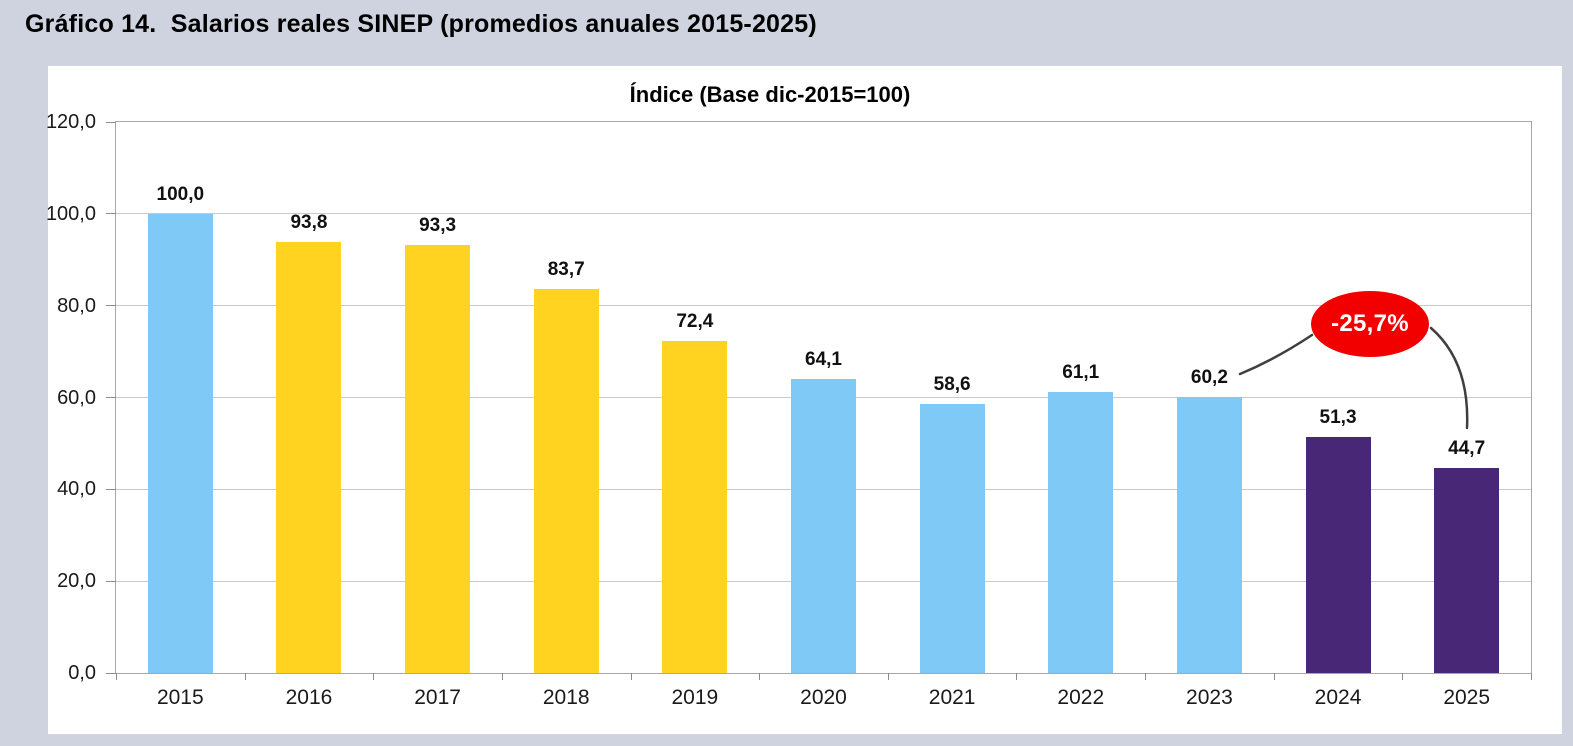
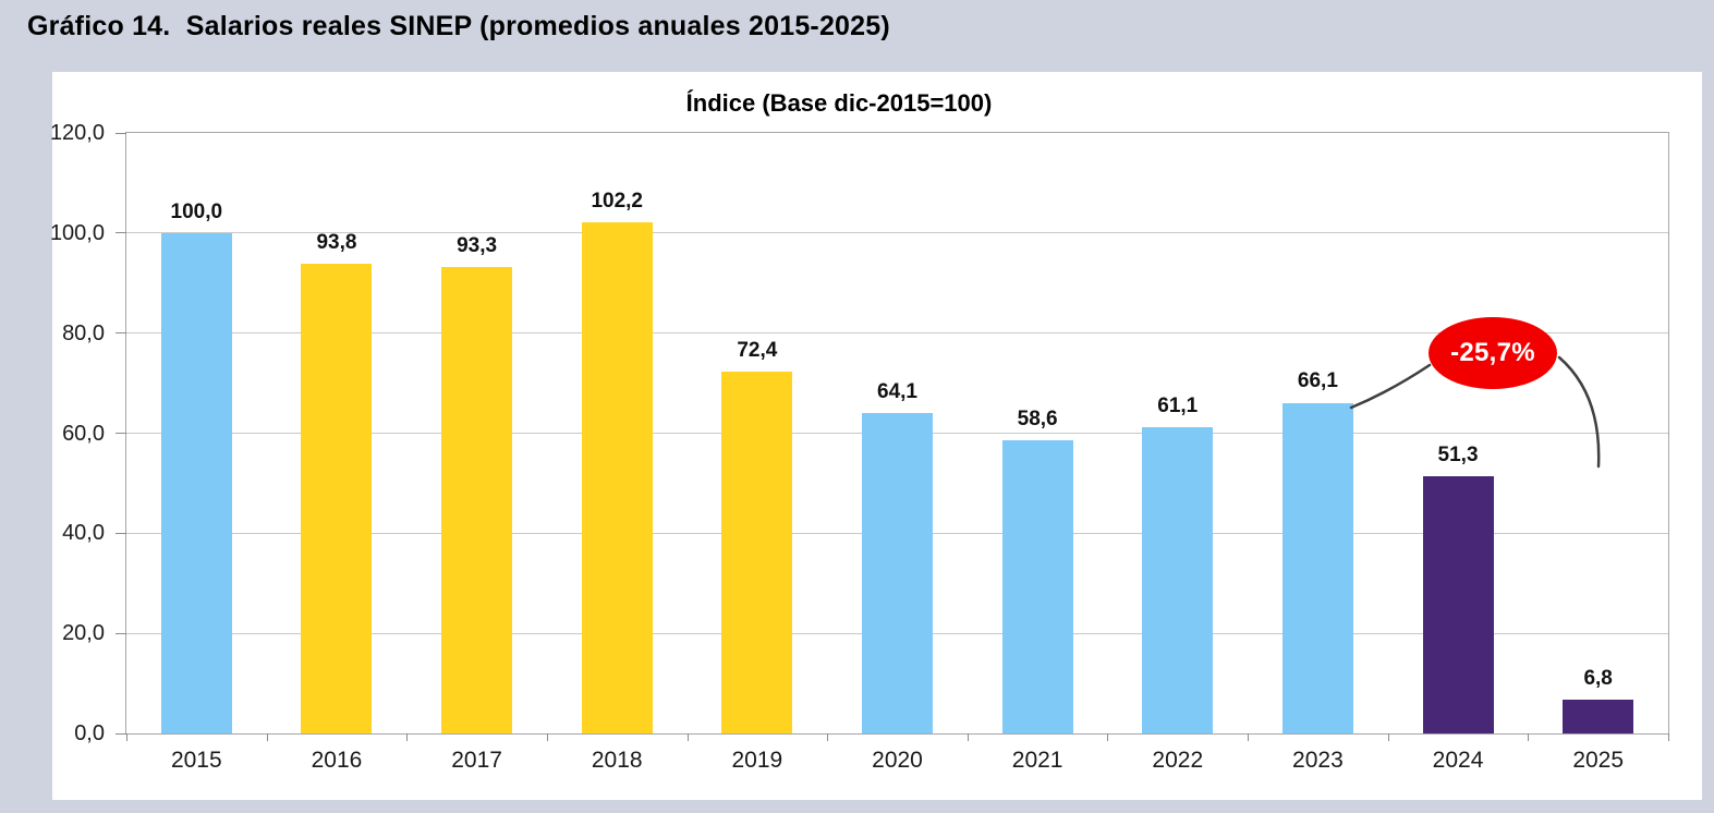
2018: 83,7 -> 102,2
2023: 60,2 -> 66,1
2025: 44,7 -> 6,8
